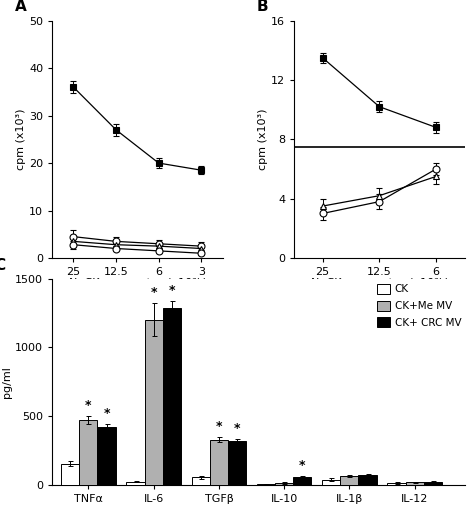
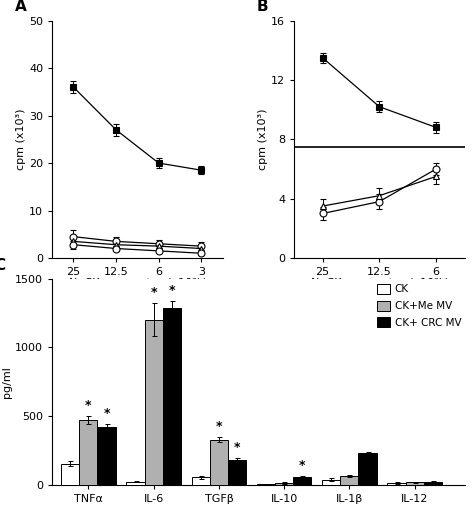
CK+ CRC MV/TGFβ: 320 -> 180
CK+ CRC MV/IL-1β: 70 -> 230
